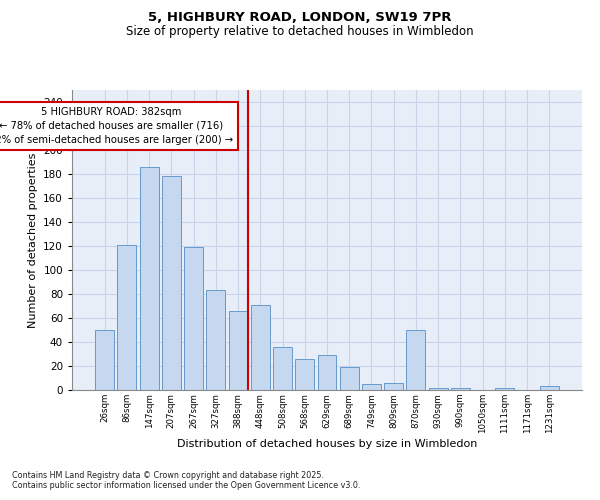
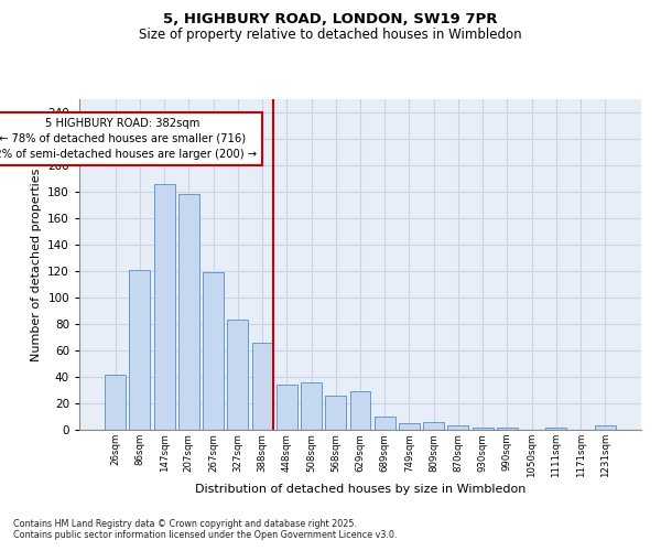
26sqm: 50 -> 42
448sqm: 71 -> 34
689sqm: 19 -> 10
870sqm: 50 -> 3
